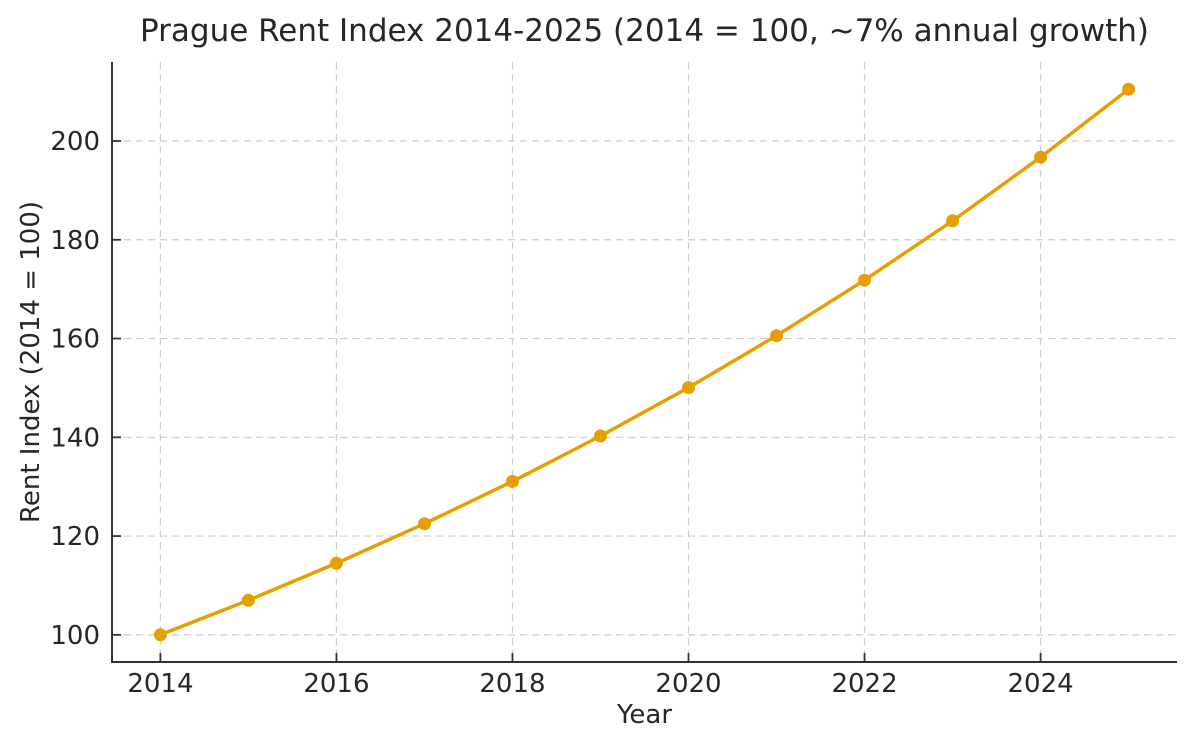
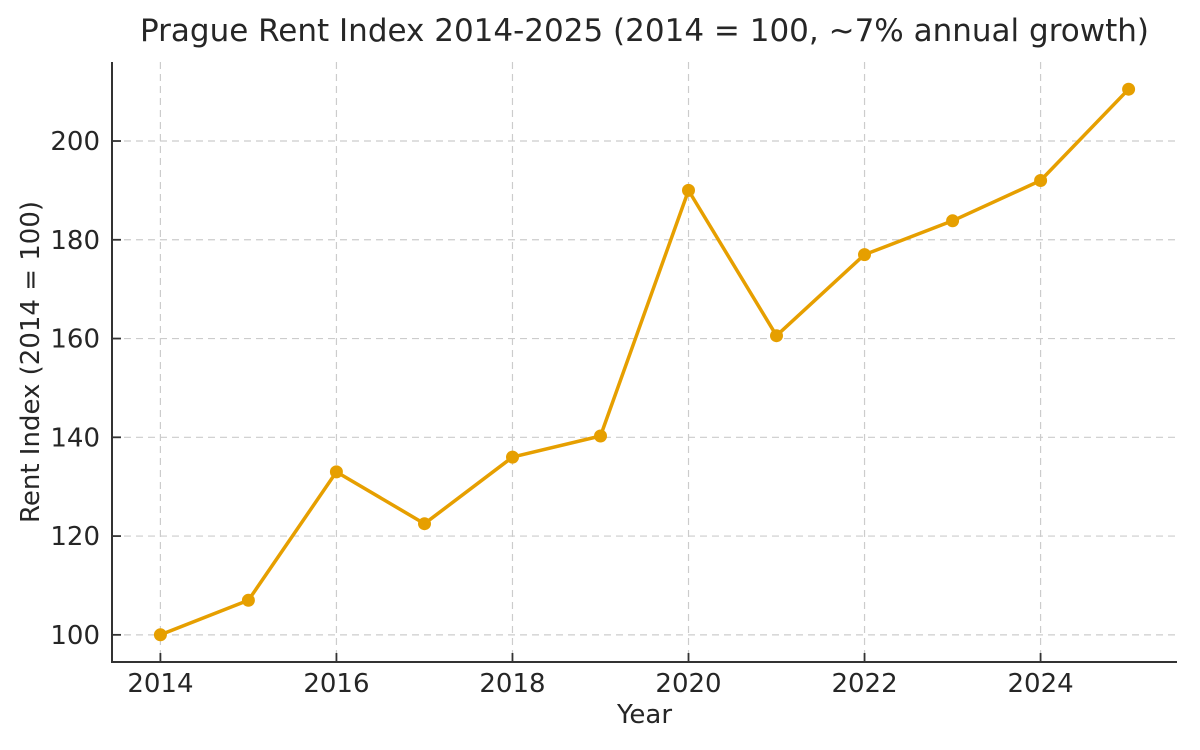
2016: 114 -> 133
2018: 131 -> 136
2020: 150 -> 190
2022: 172 -> 177
2024: 197 -> 192
